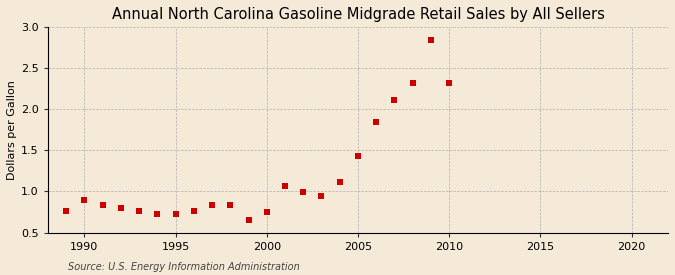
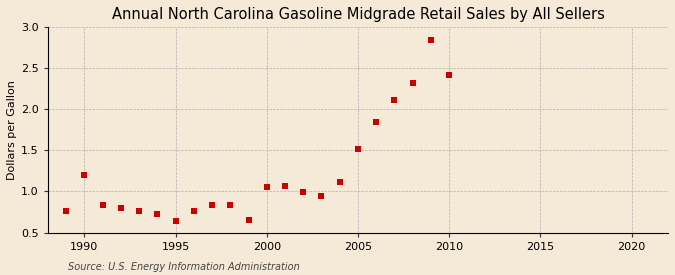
1990: 0.90 -> 1.20
1995: 0.72 -> 0.64
2000: 0.75 -> 1.06
2005: 1.43 -> 1.52
2010: 2.32 -> 2.42
